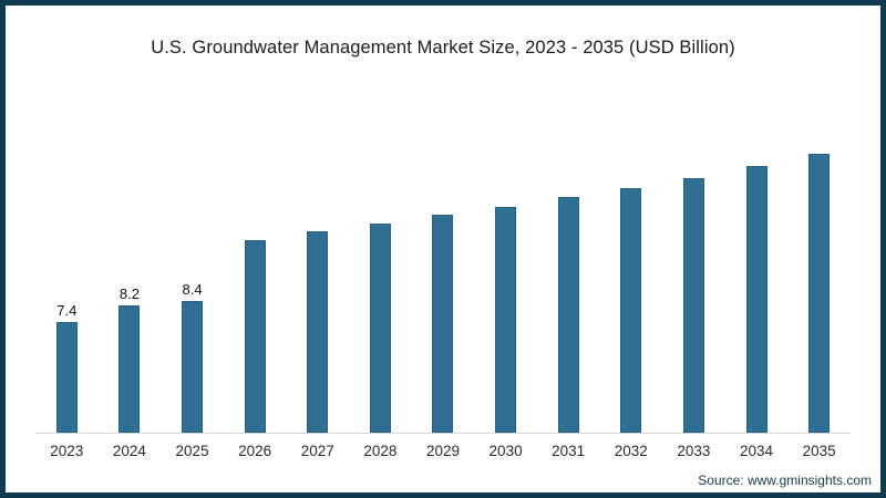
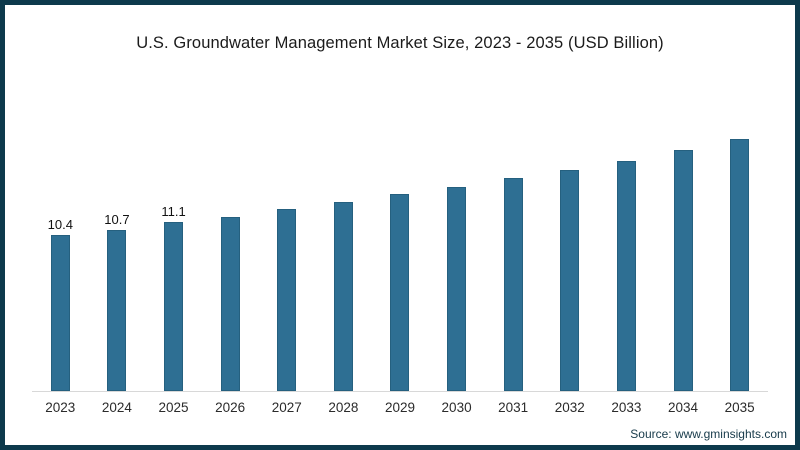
2023: 7.4 -> 10.4
2024: 8.2 -> 10.7
2025: 8.4 -> 11.1
